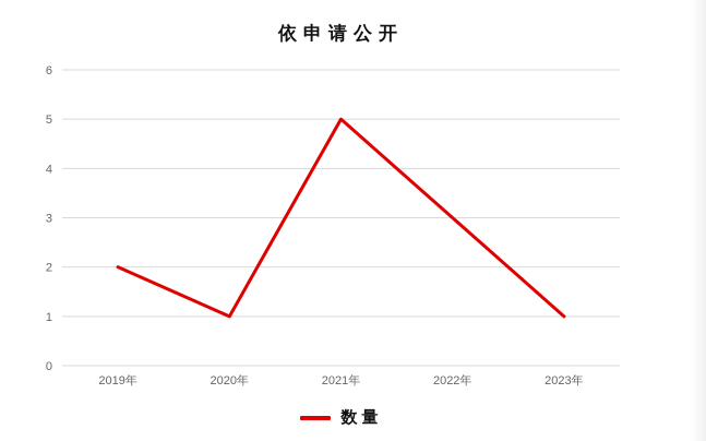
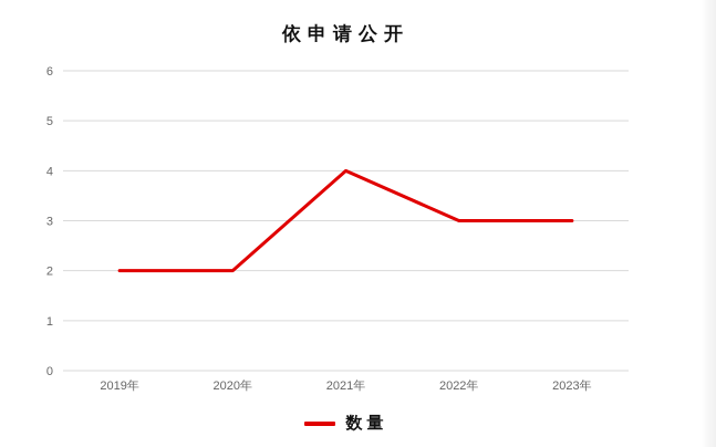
2020年: 1 -> 2
2021年: 5 -> 4
2023年: 1 -> 3
